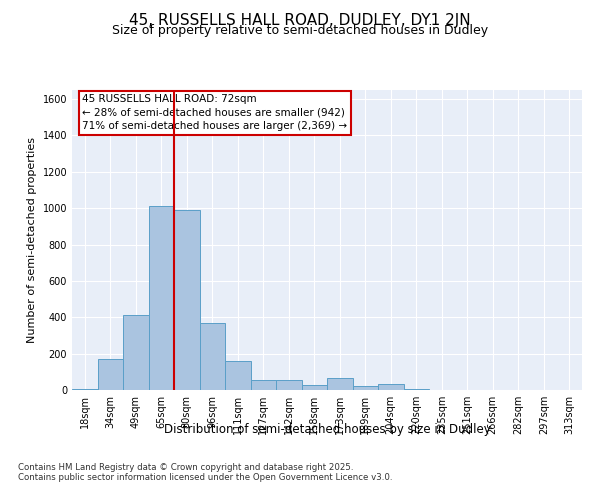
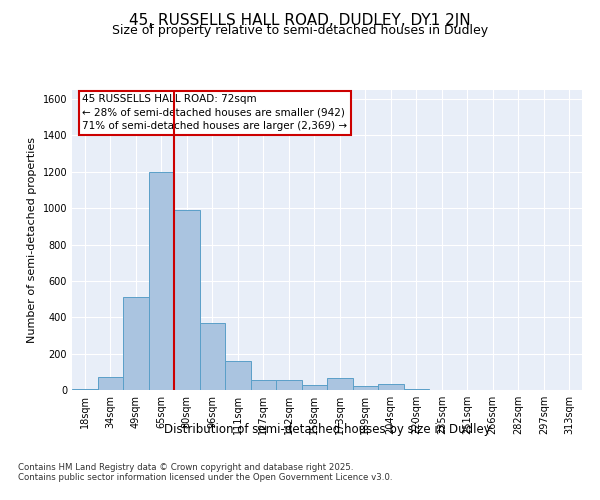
34sqm: 170 -> 70
49sqm: 410 -> 510
65sqm: 1010 -> 1200
